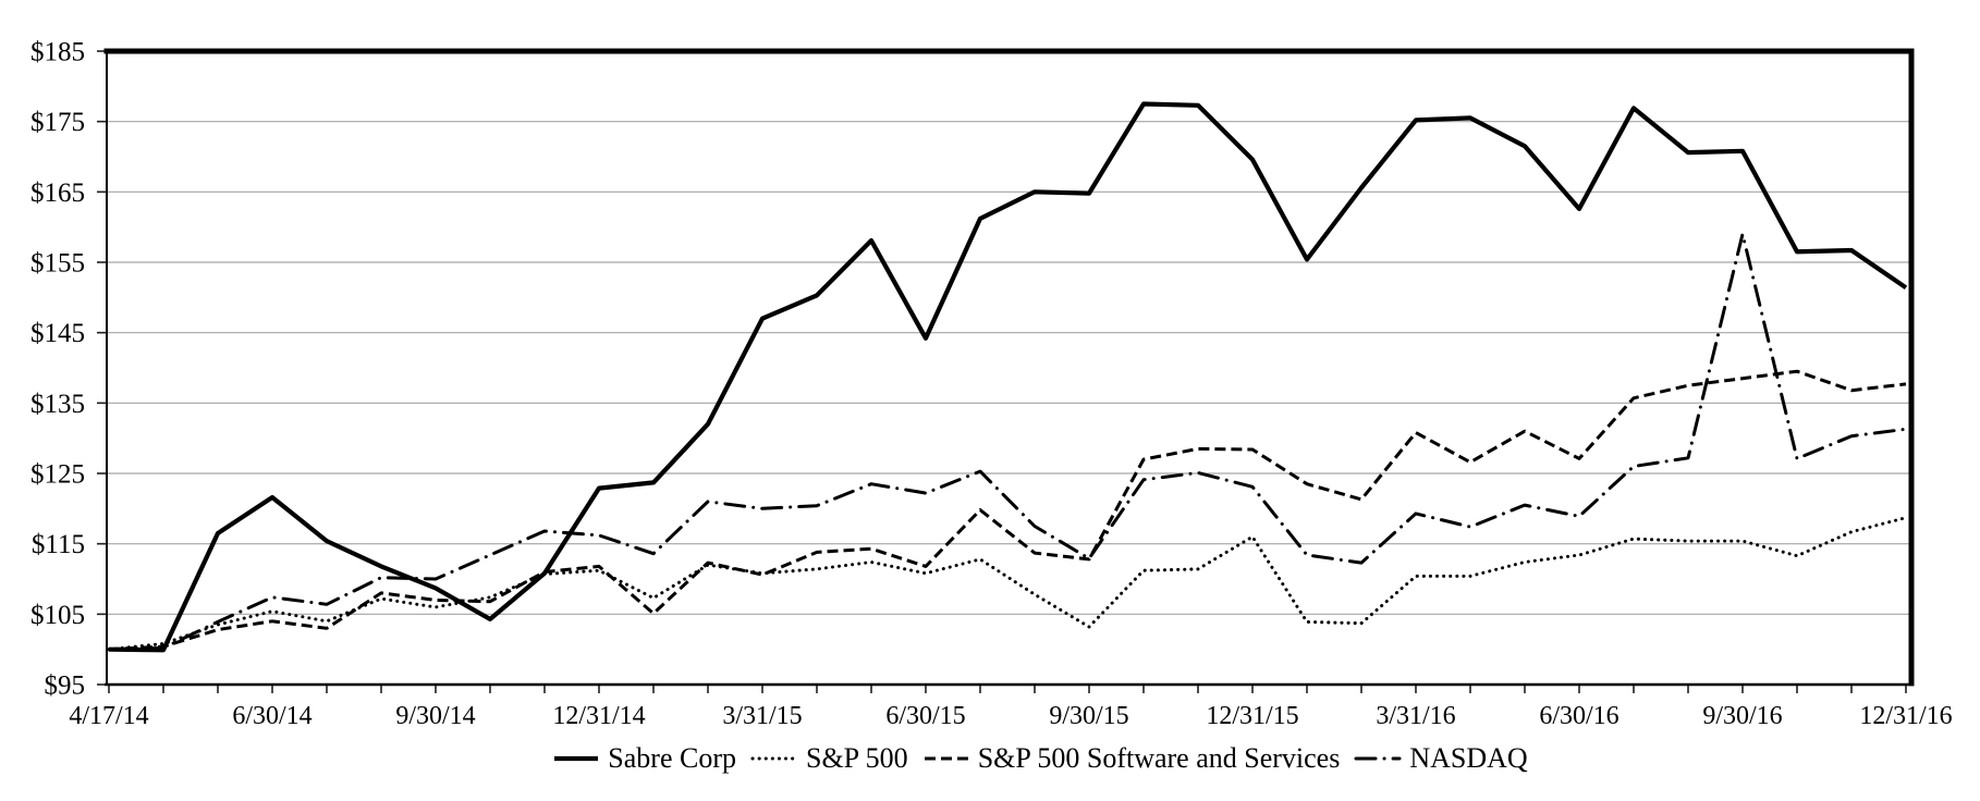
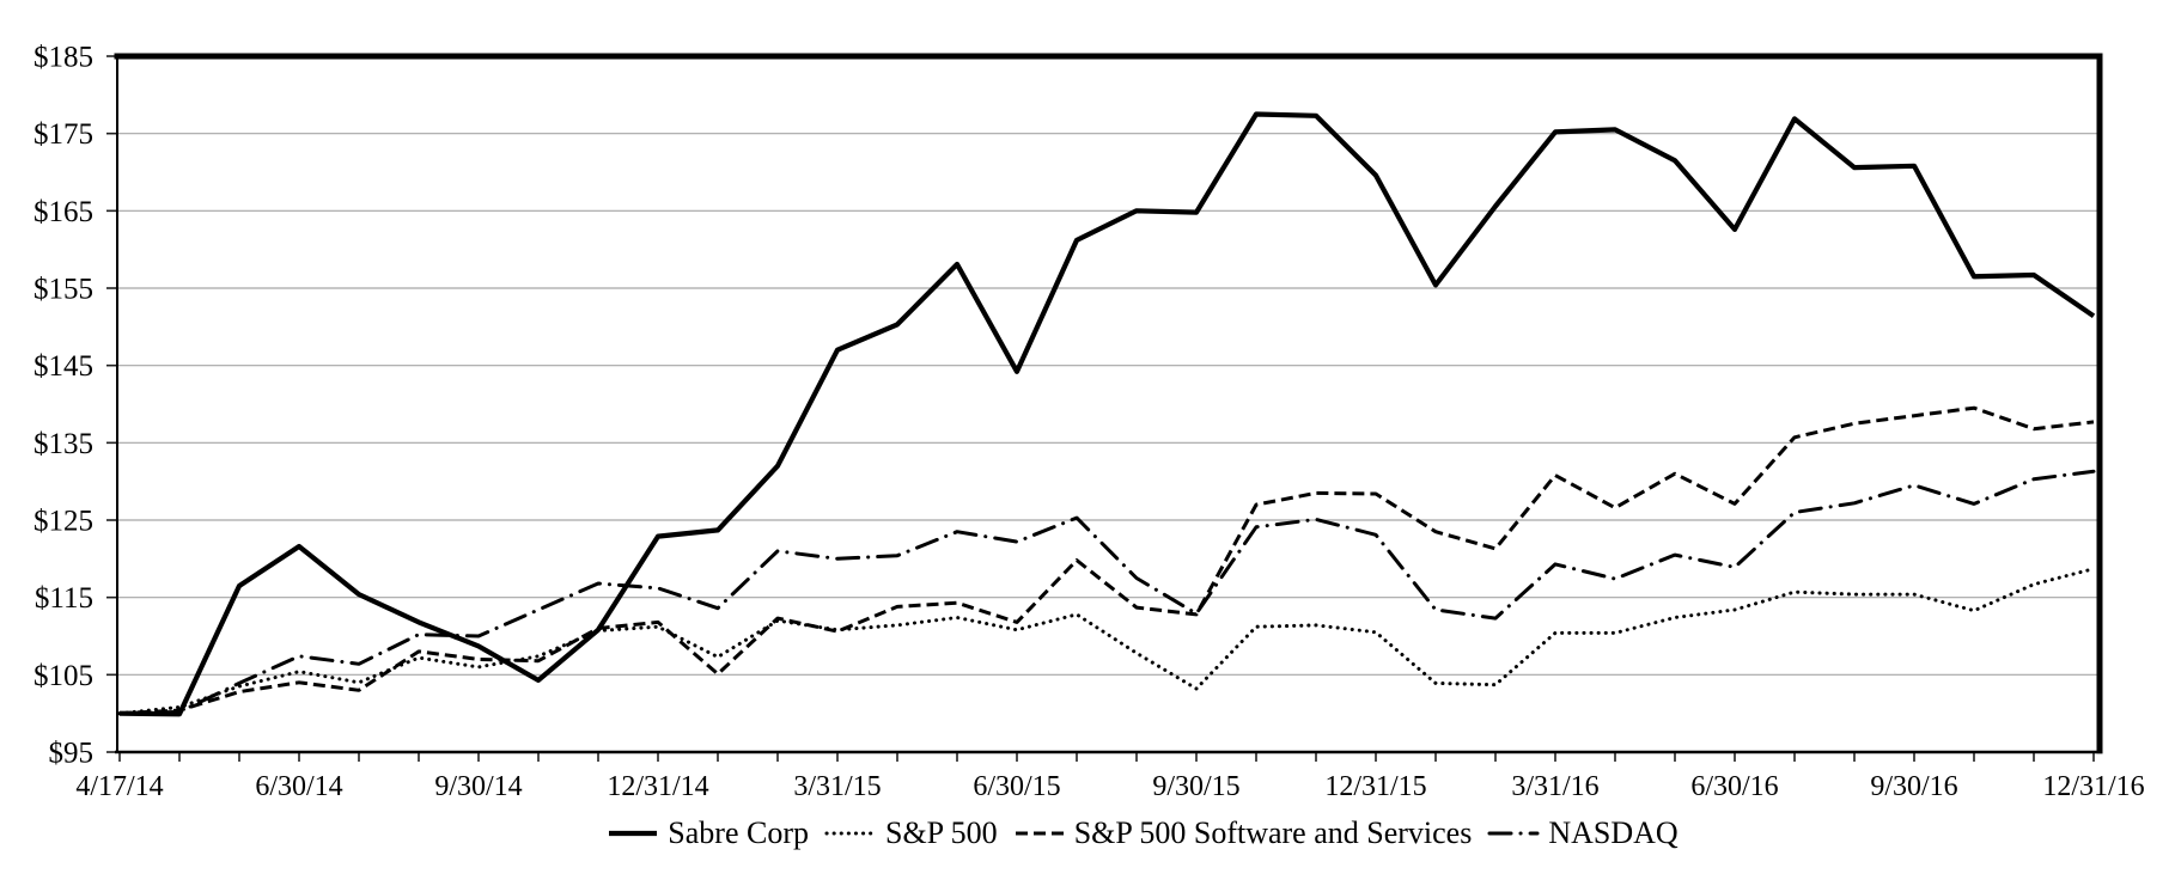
S&P 500/12/31/15: $116 -> $110
NASDAQ/9/30/16: $159 -> $130
